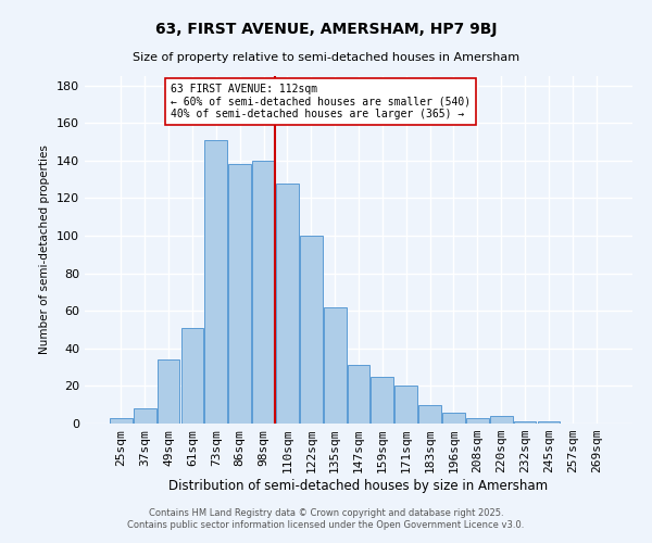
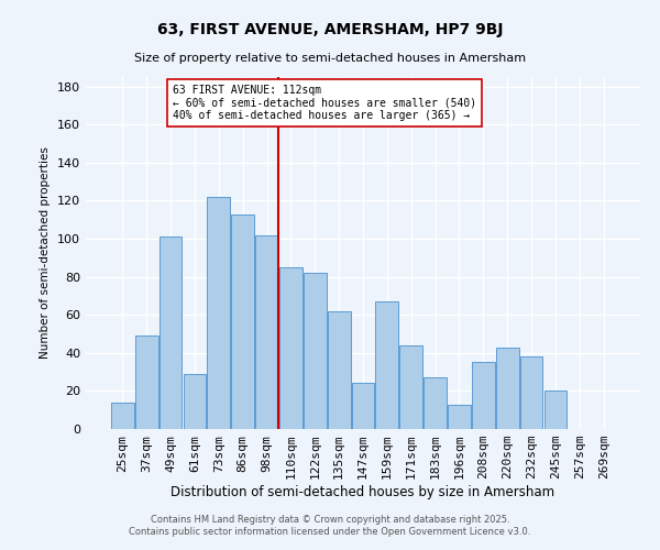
25sqm: 3 -> 14
37sqm: 8 -> 49
49sqm: 34 -> 101
61sqm: 51 -> 29
73sqm: 151 -> 122
86sqm: 138 -> 113
98sqm: 140 -> 102
110sqm: 128 -> 85
122sqm: 100 -> 82
147sqm: 31 -> 24
159sqm: 25 -> 67
171sqm: 20 -> 44
183sqm: 10 -> 27
196sqm: 6 -> 13
208sqm: 3 -> 35
220sqm: 4 -> 43
232sqm: 1 -> 38
245sqm: 1 -> 20
